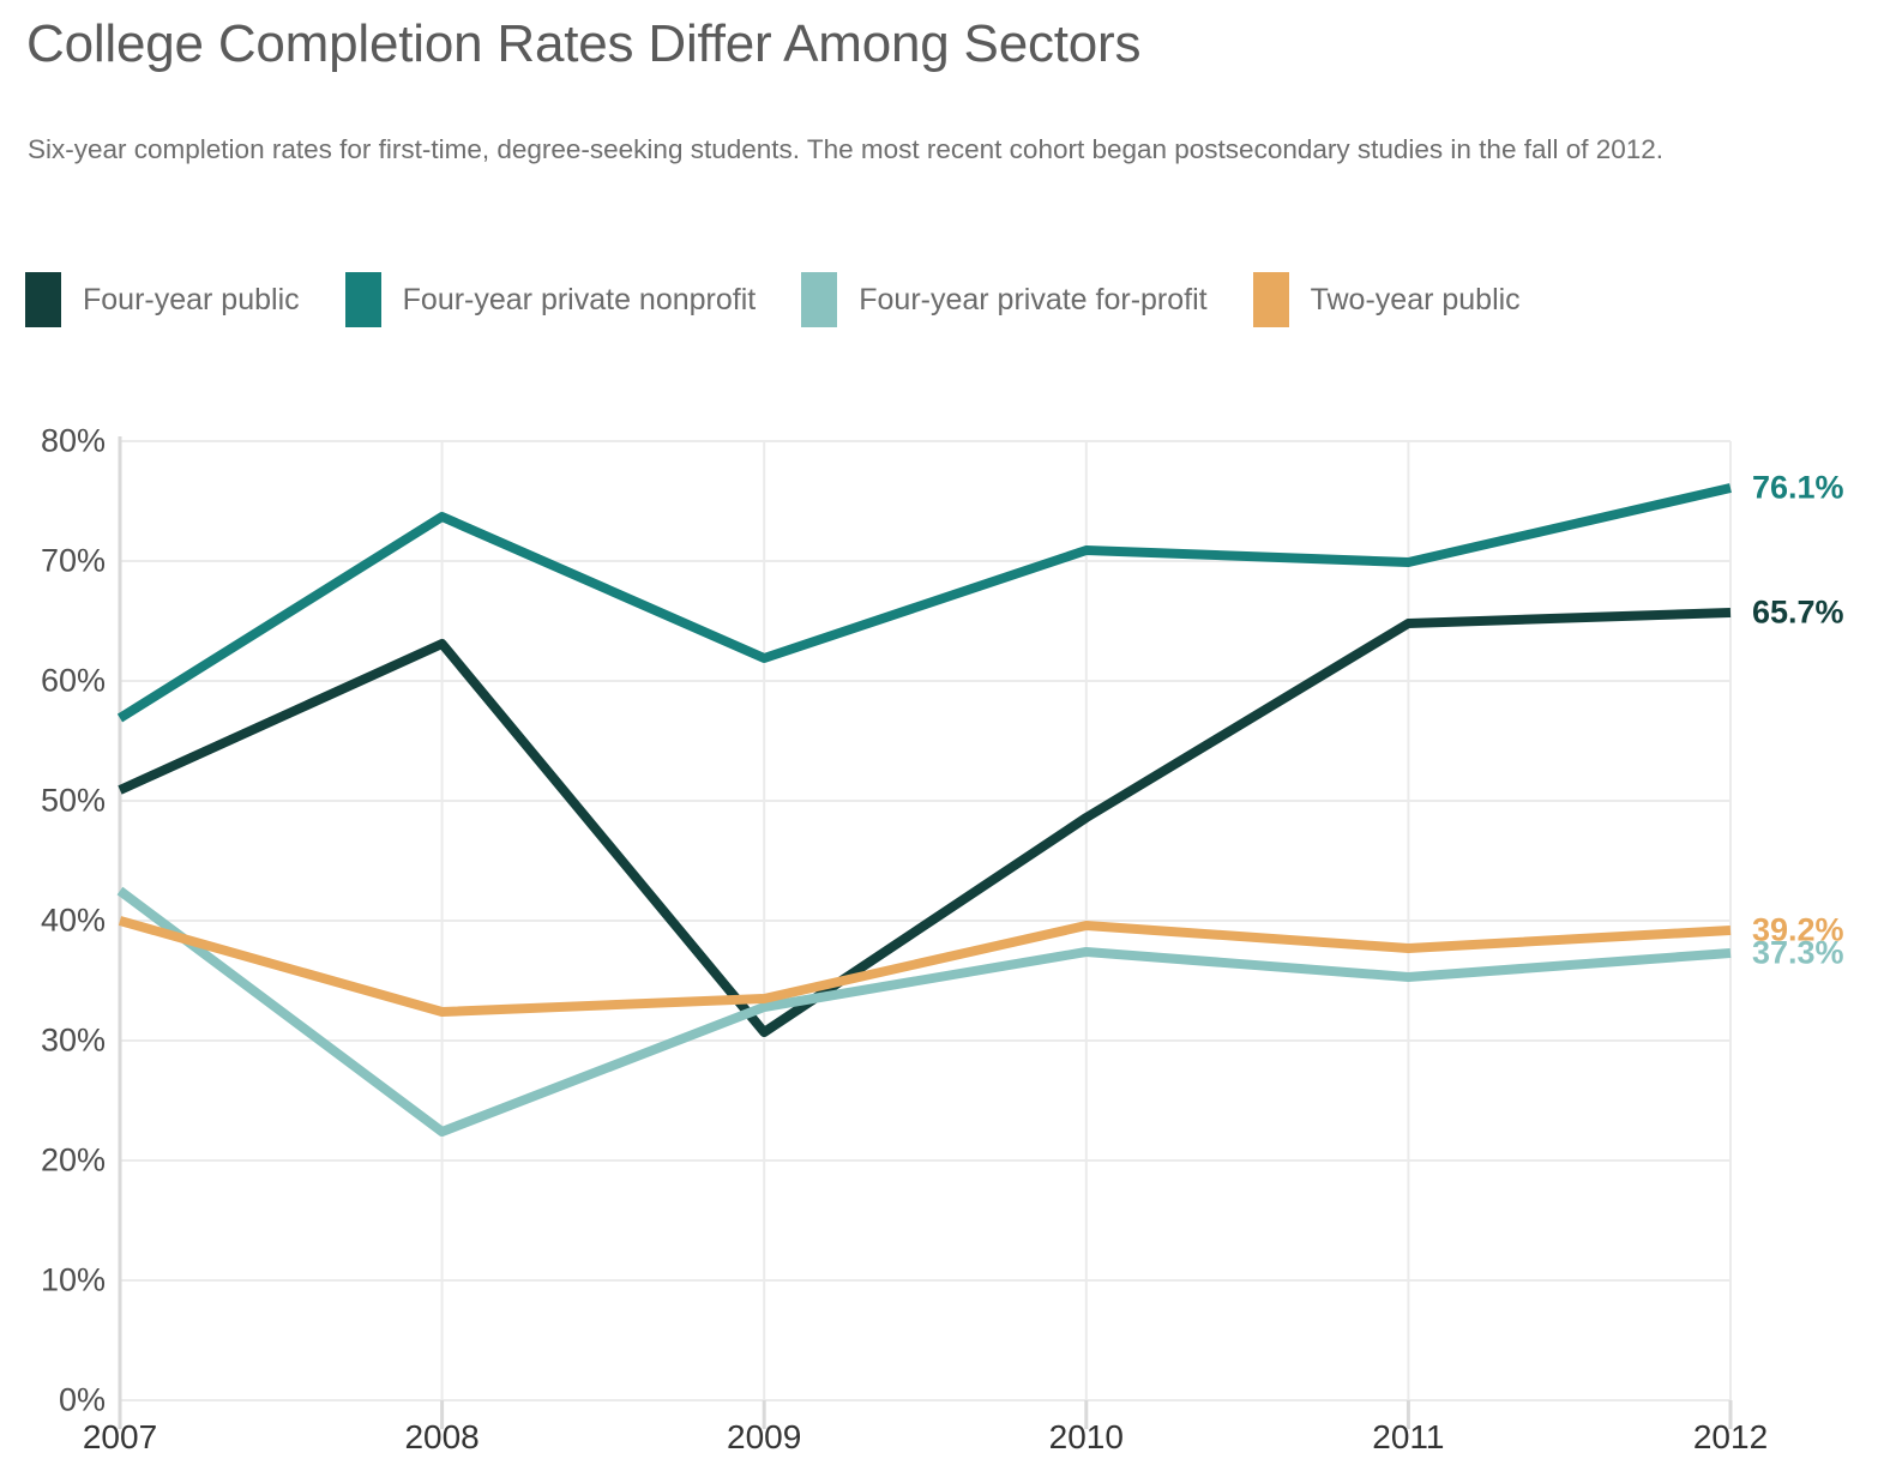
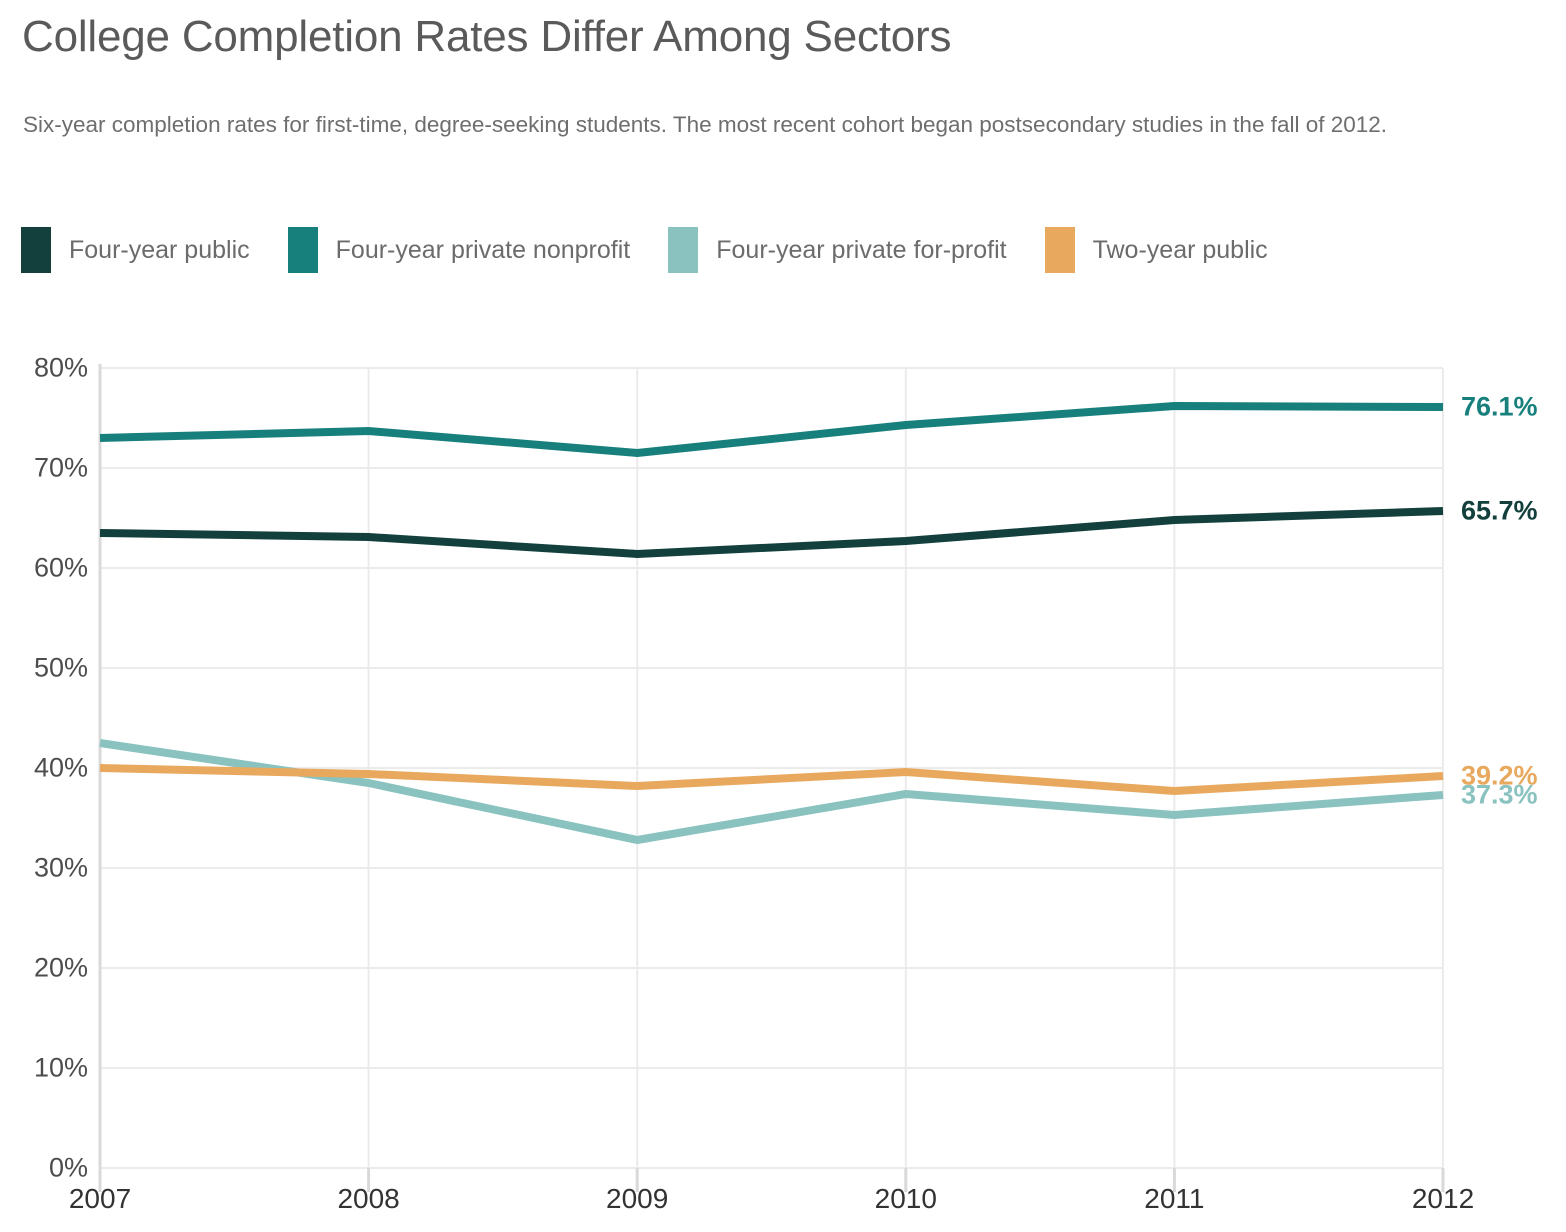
Four-year public/2007: 50.9% -> 63.5%
Four-year private nonprofit/2007: 56.9% -> 73.0%
Four-year private for-profit/2008: 22.4% -> 38.5%
Two-year public/2008: 32.4% -> 39.4%
Four-year public/2009: 30.7% -> 61.4%
Four-year private nonprofit/2009: 61.9% -> 71.5%
Two-year public/2009: 33.5% -> 38.2%
Four-year public/2010: 48.6% -> 62.7%
Four-year private nonprofit/2010: 70.9% -> 74.3%
Four-year private nonprofit/2011: 69.9% -> 76.2%
